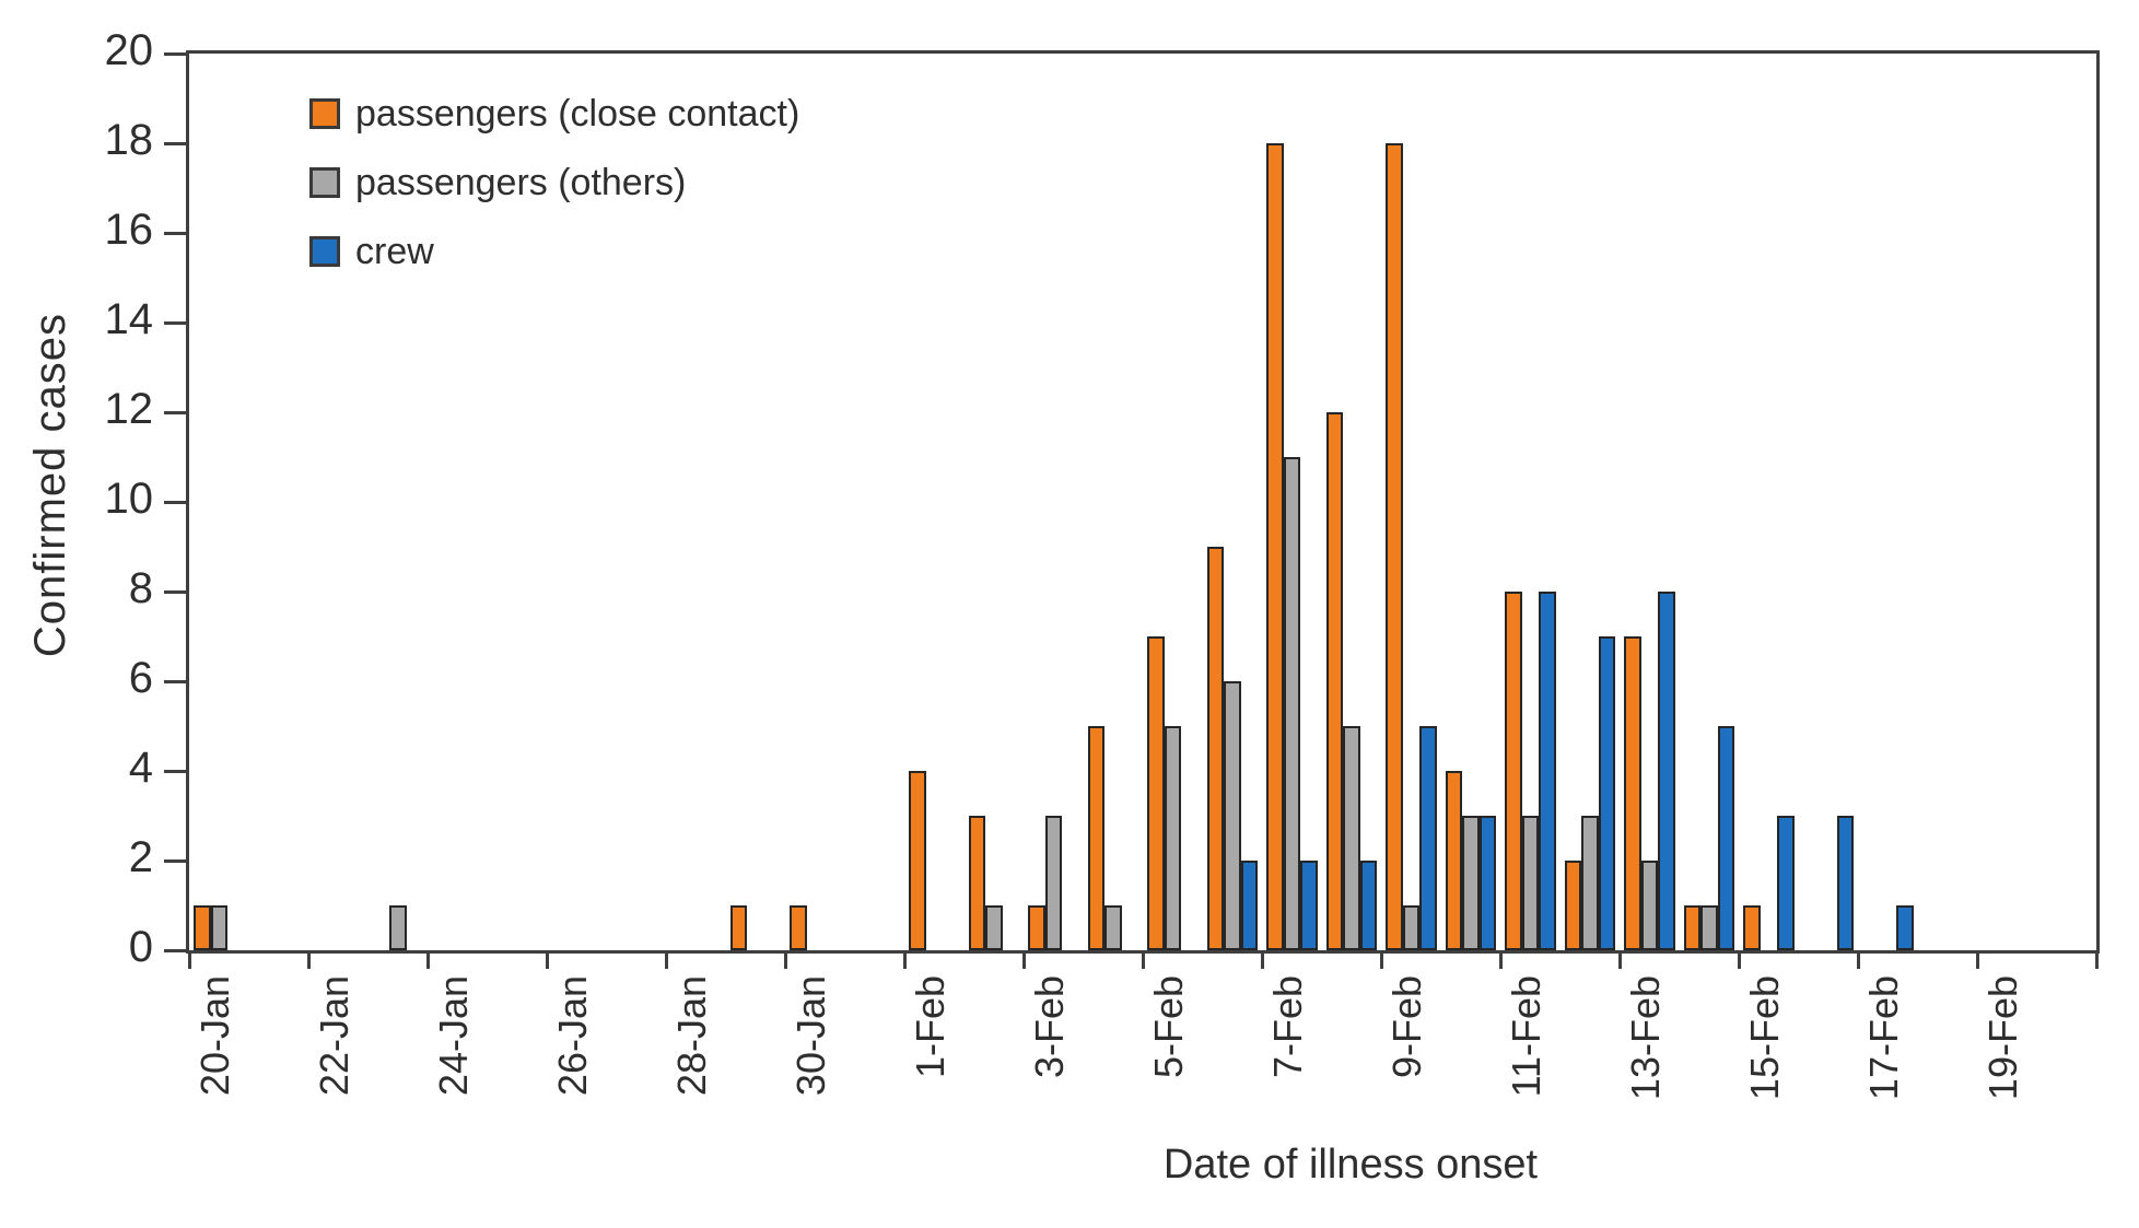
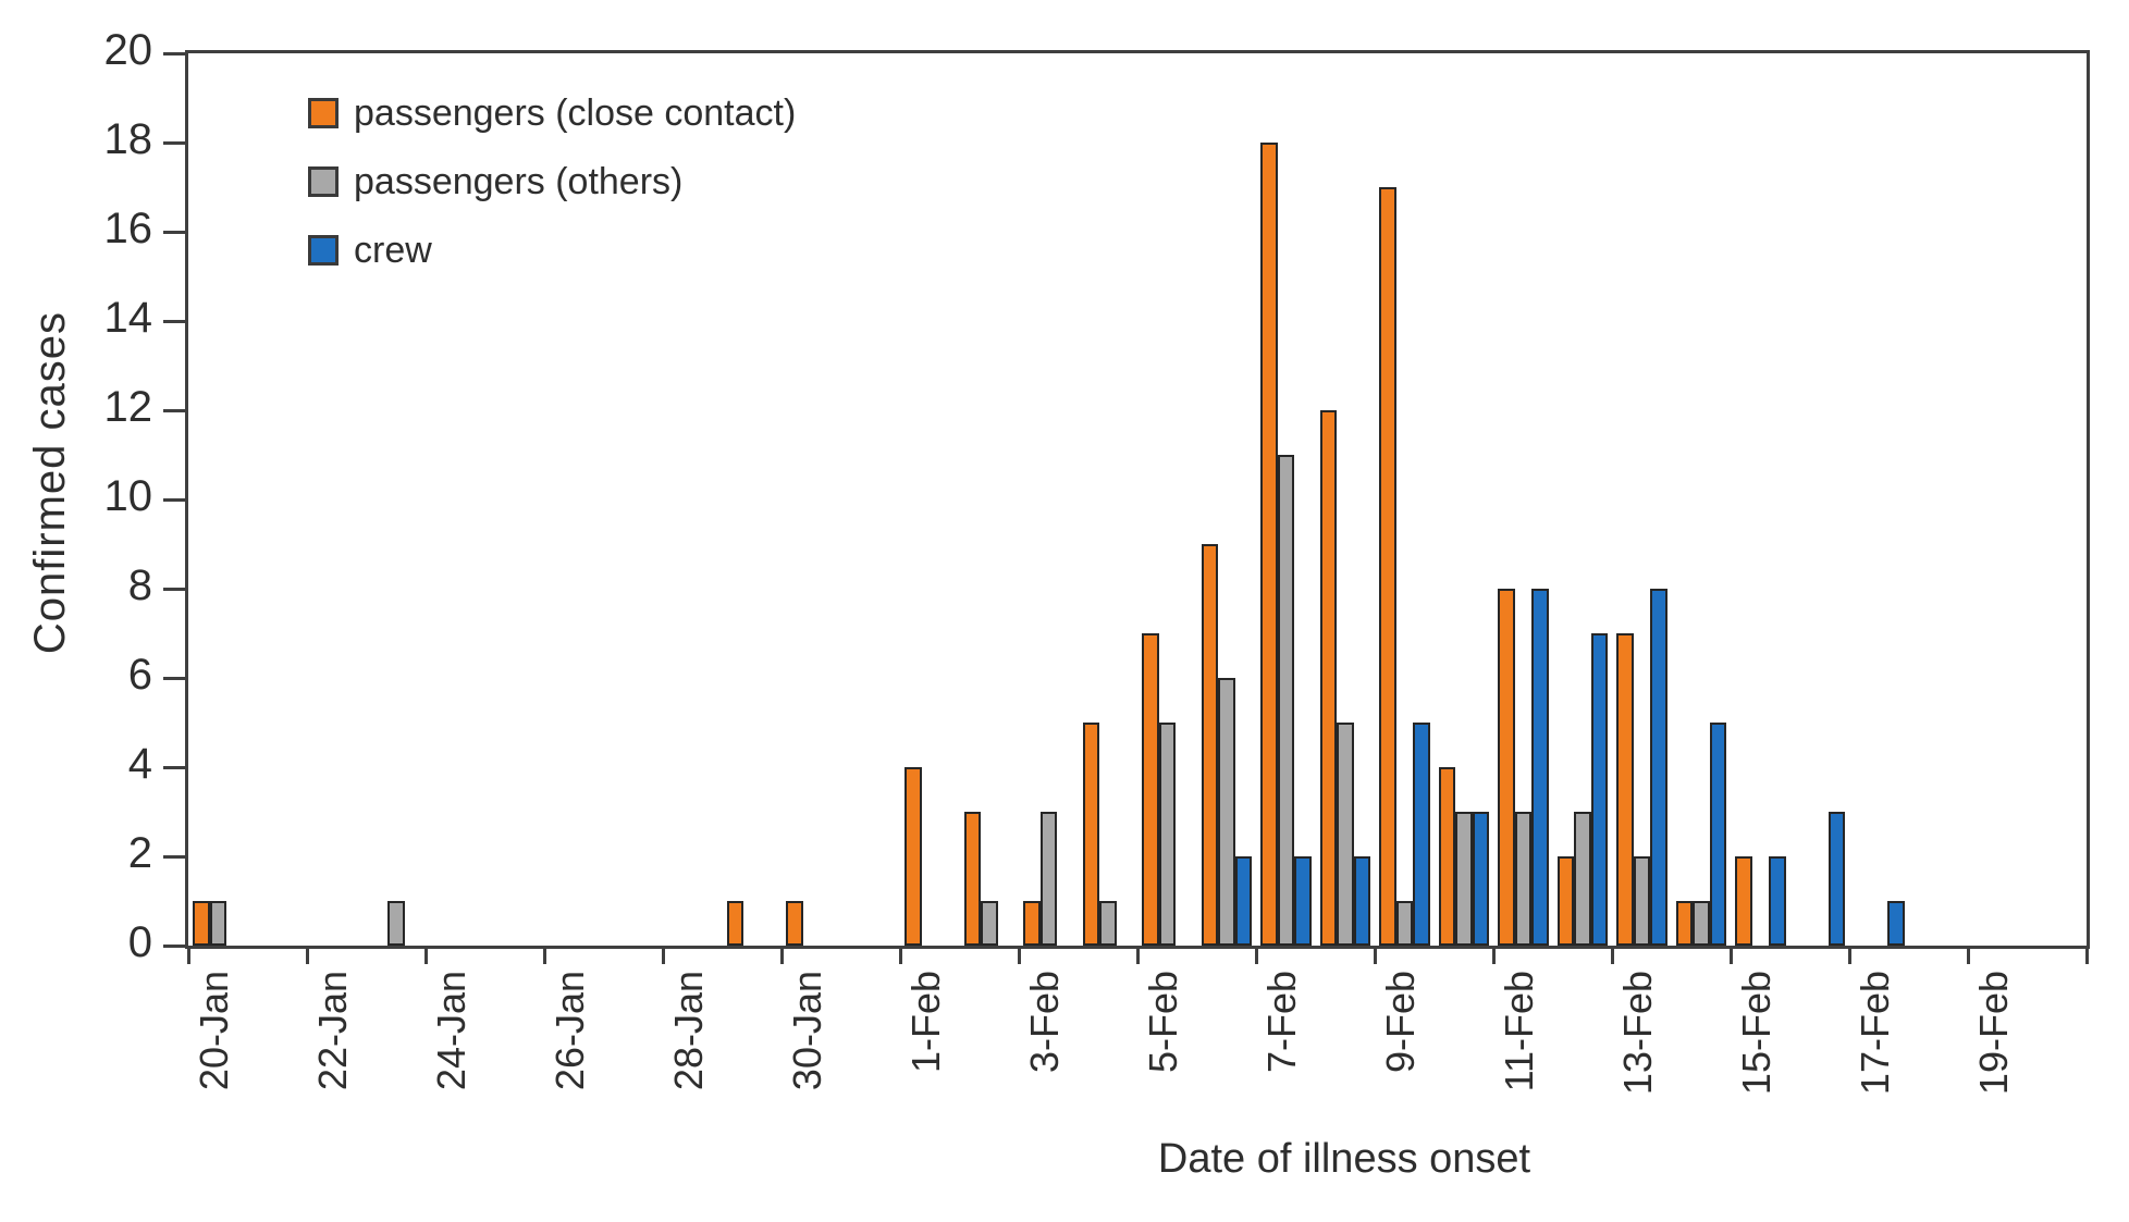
passengers (close contact)/9-Feb: 18 -> 17
passengers (close contact)/15-Feb: 1 -> 2
crew/15-Feb: 3 -> 2
